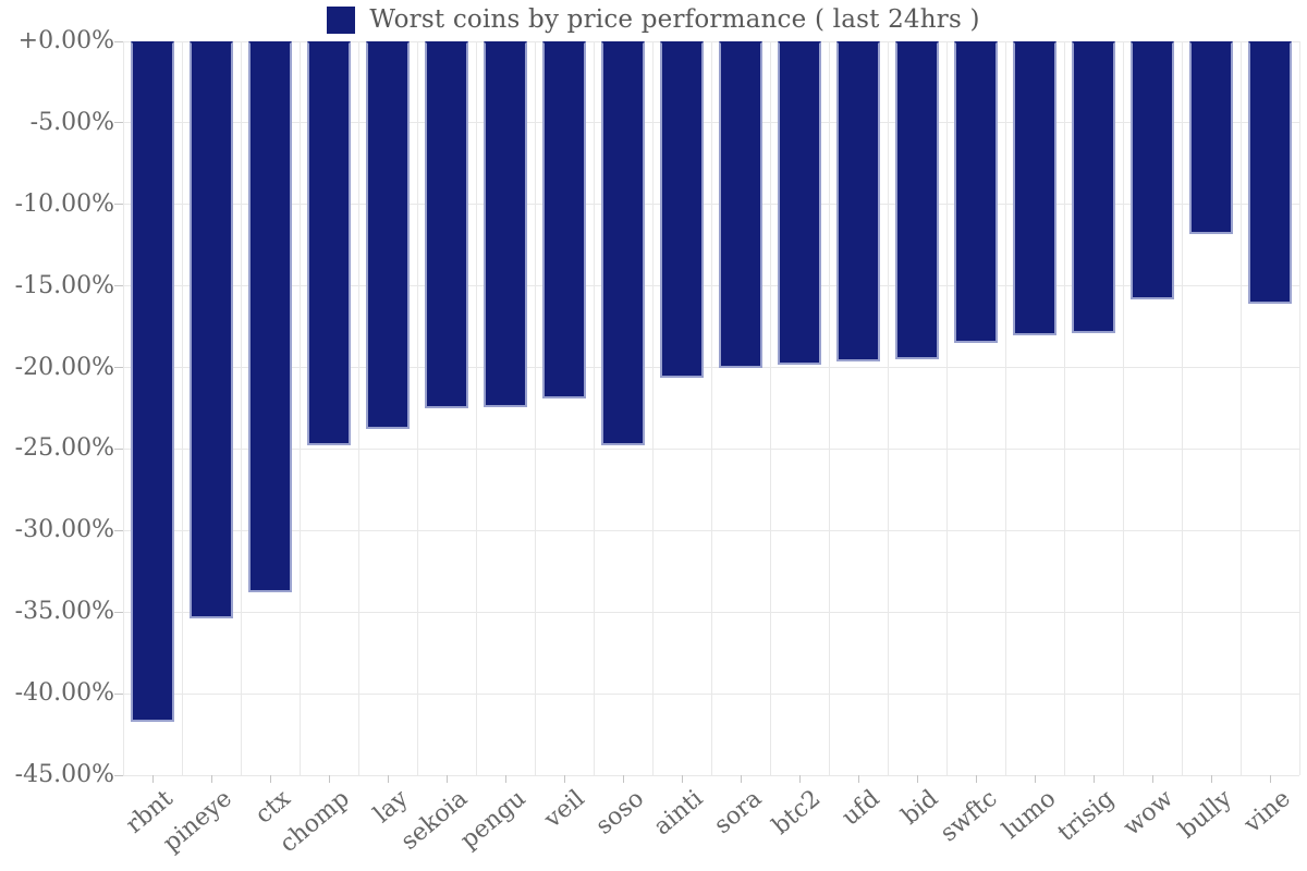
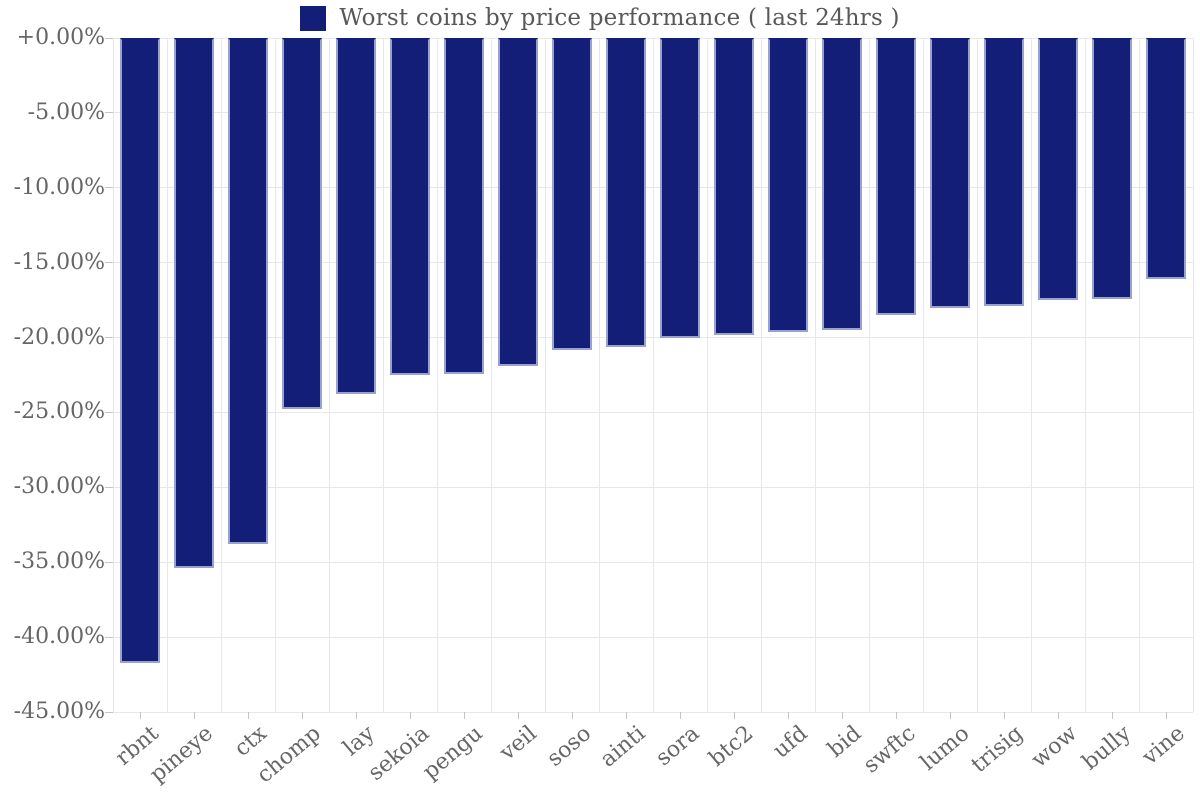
soso: -24.8% -> -20.8%
wow: -15.8% -> -17.5%
bully: -11.8% -> -17.4%
